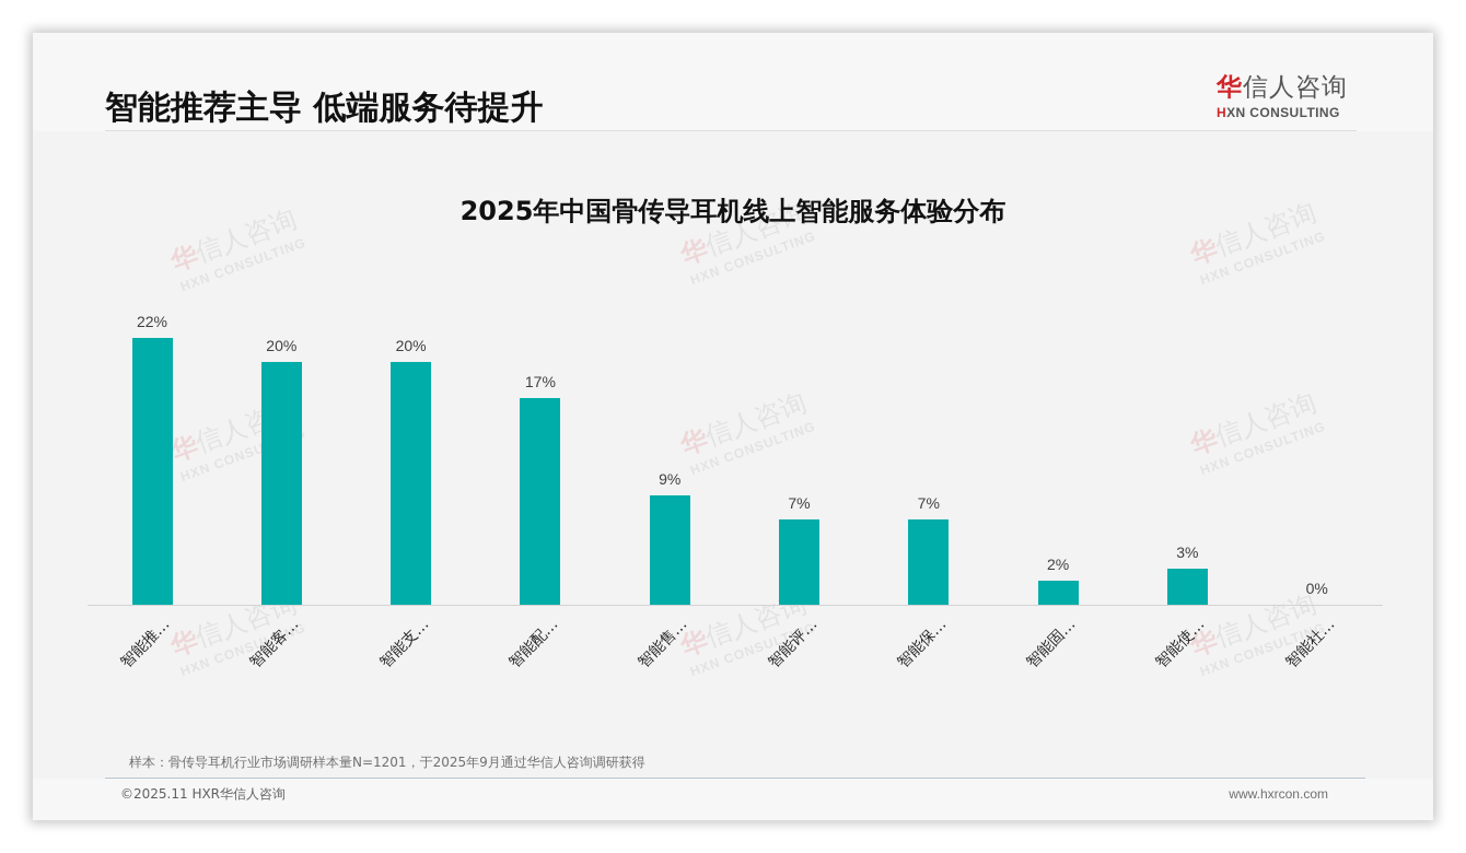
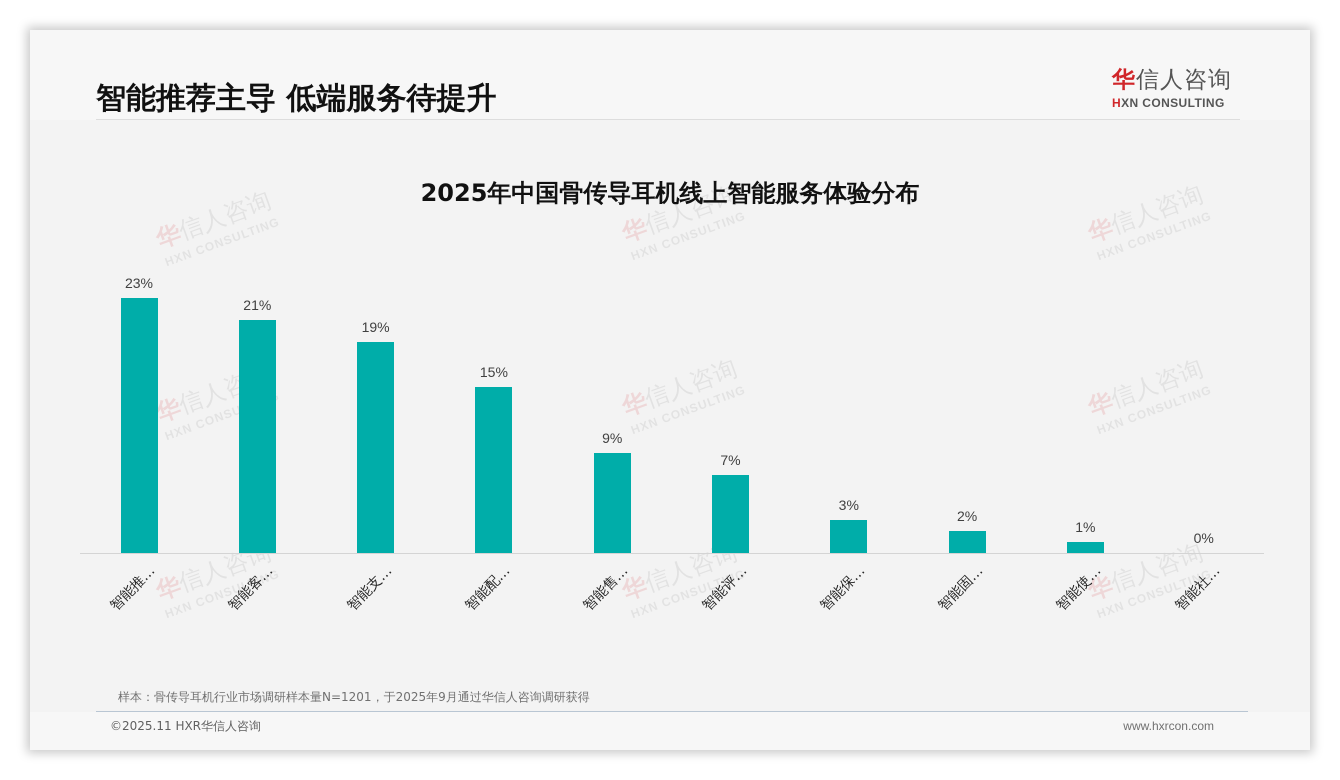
智能推…: 22% -> 23%
智能客…: 20% -> 21%
智能支…: 20% -> 19%
智能配…: 17% -> 15%
智能保…: 7% -> 3%
智能使…: 3% -> 1%
